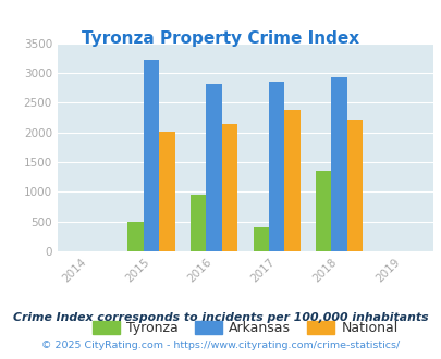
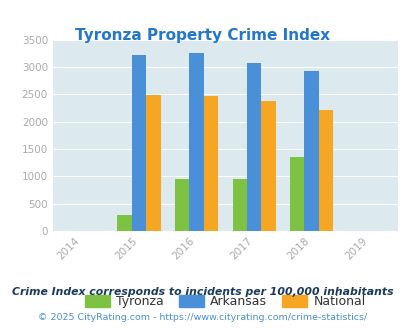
Tyronza/2015: 500 -> 300
National/2015: 2020 -> 2490
Arkansas/2016: 2820 -> 3250
National/2016: 2140 -> 2470
Tyronza/2017: 400 -> 960
Arkansas/2017: 2860 -> 3080
